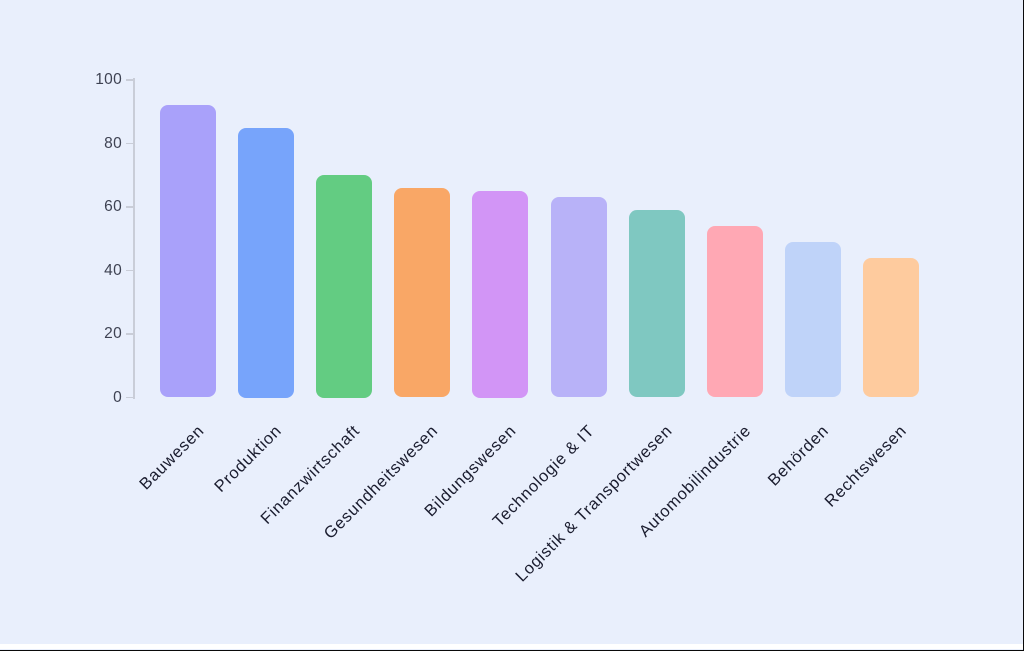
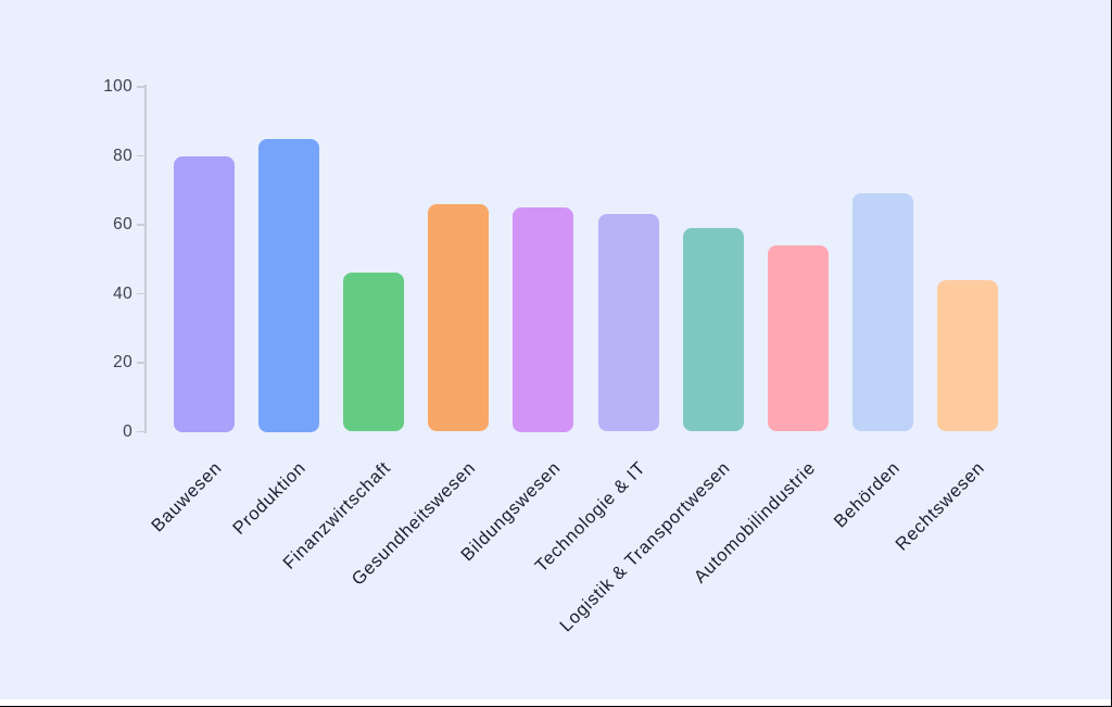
Bauwesen: 92 -> 80
Finanzwirtschaft: 70 -> 46
Behörden: 49 -> 69
